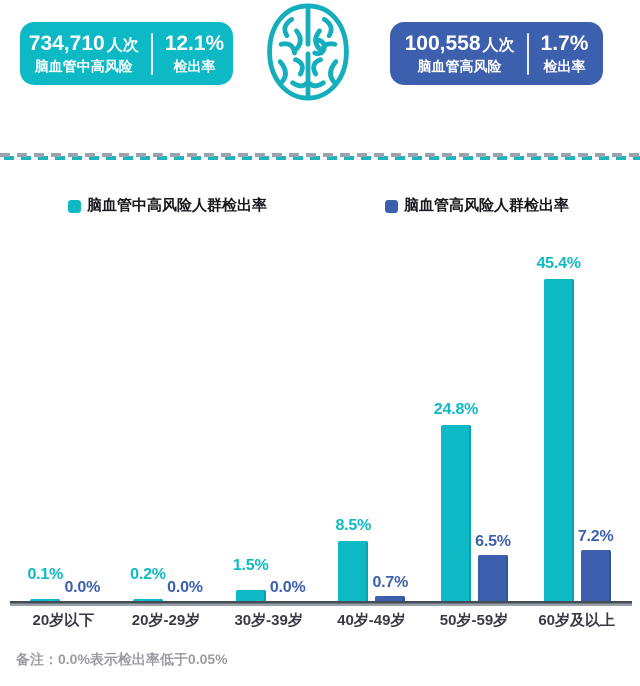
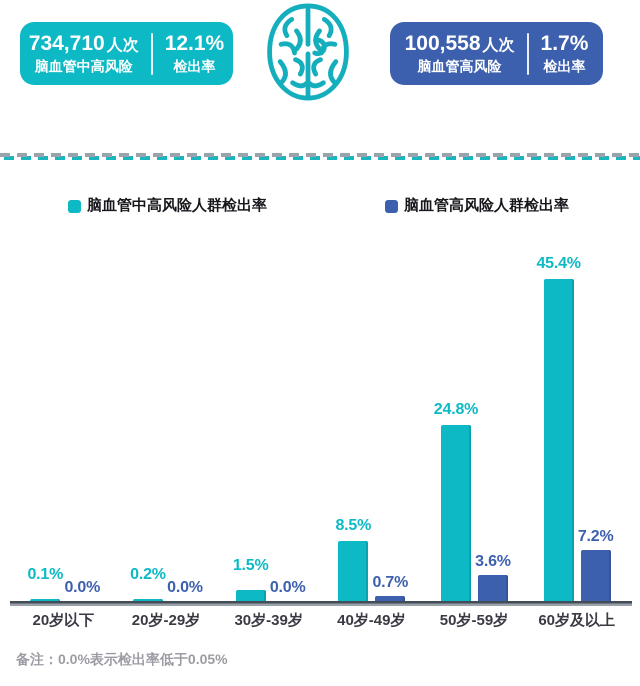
脑血管高风险人群检出率/50岁-59岁: 6.5% -> 3.6%
